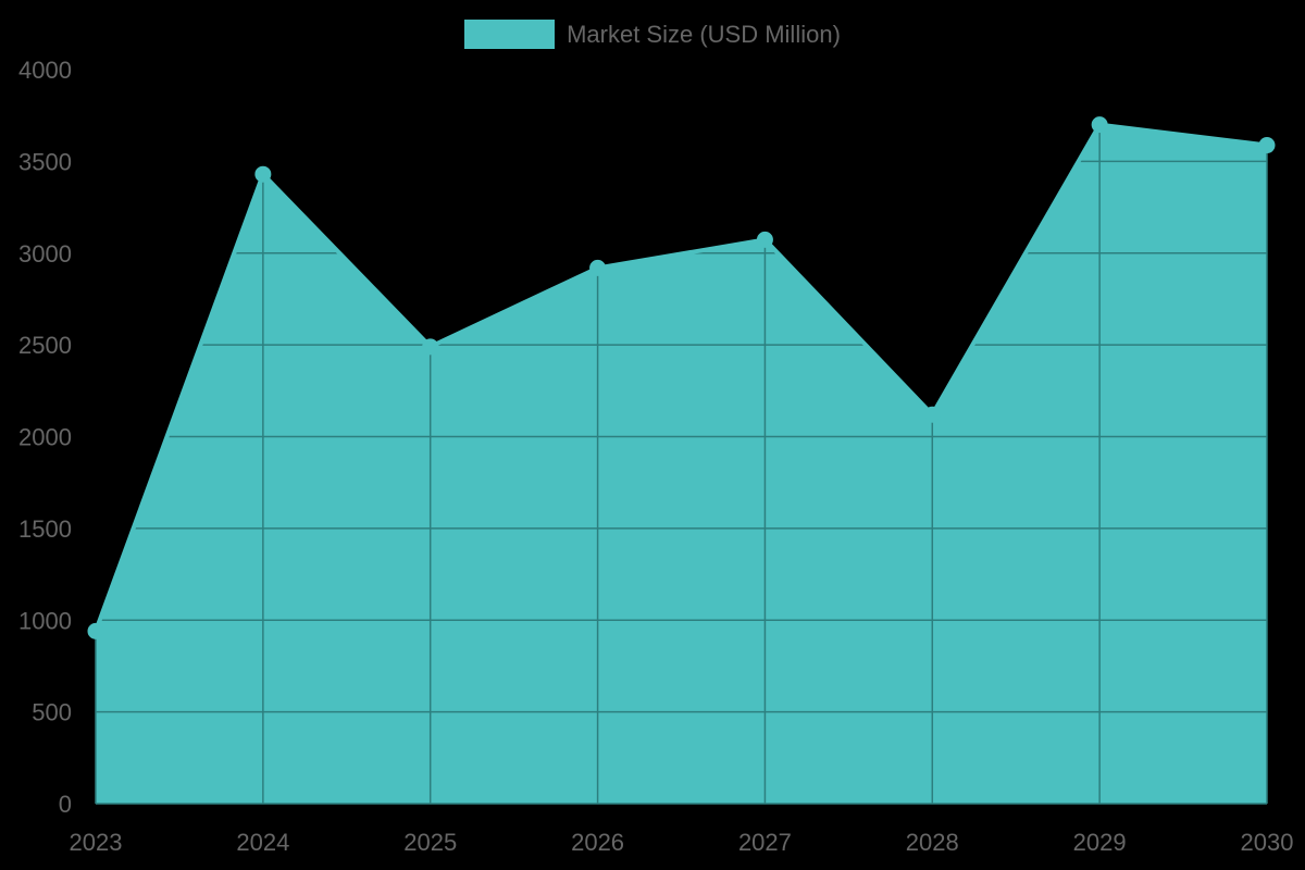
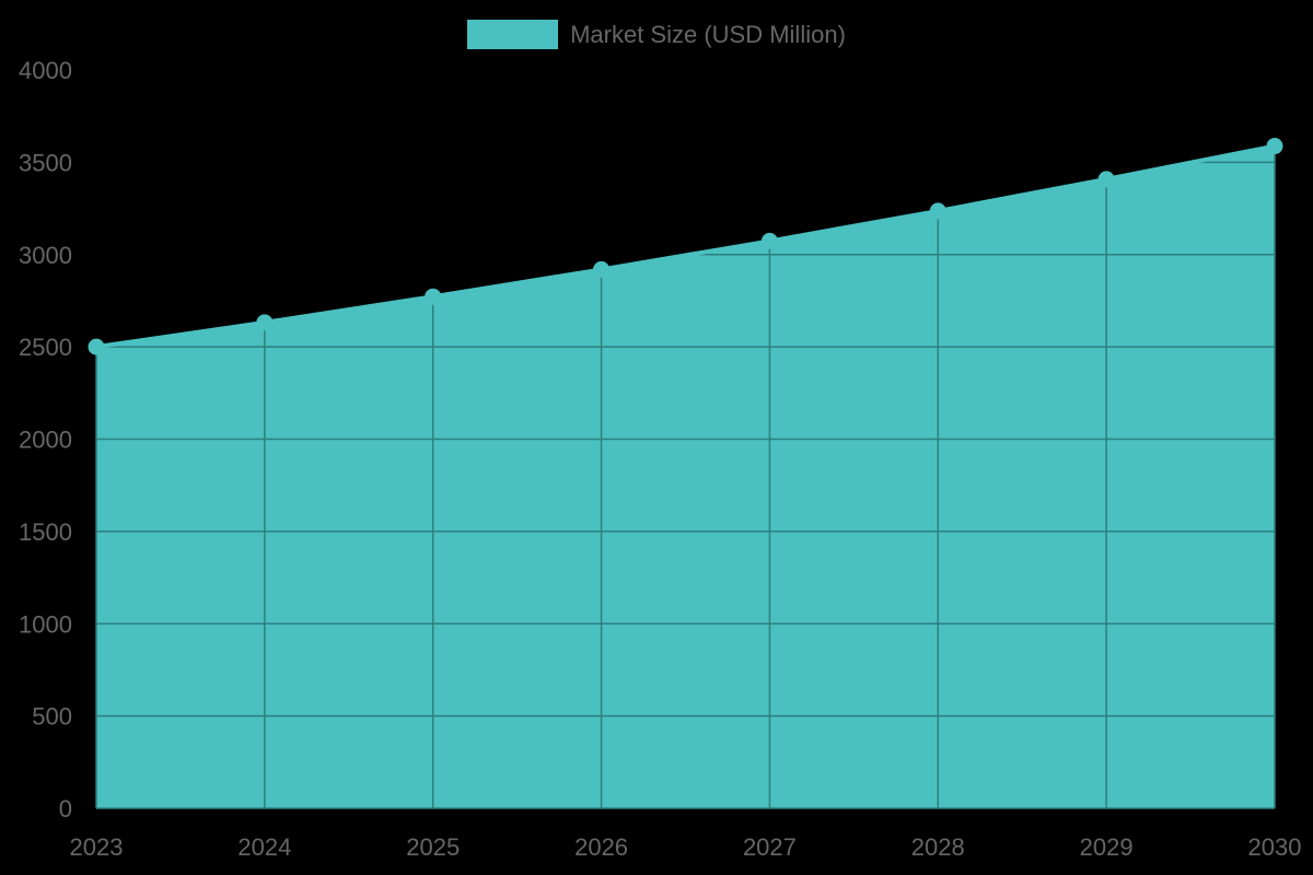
2023: 940 -> 2500
2024: 3430 -> 2630
2025: 2490 -> 2770
2028: 2120 -> 3240
2029: 3700 -> 3410
